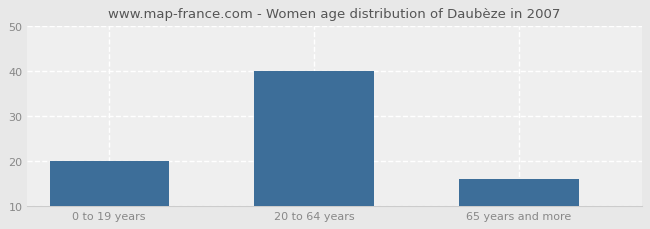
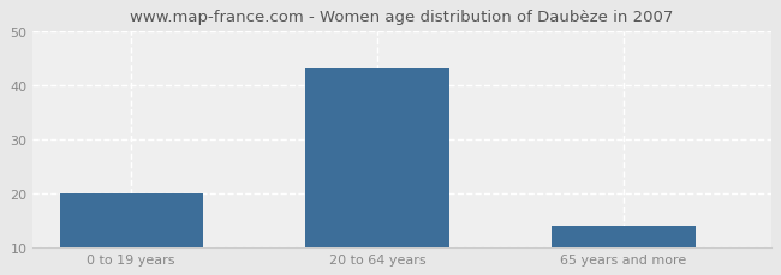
20 to 64 years: 40 -> 43
65 years and more: 16 -> 14
